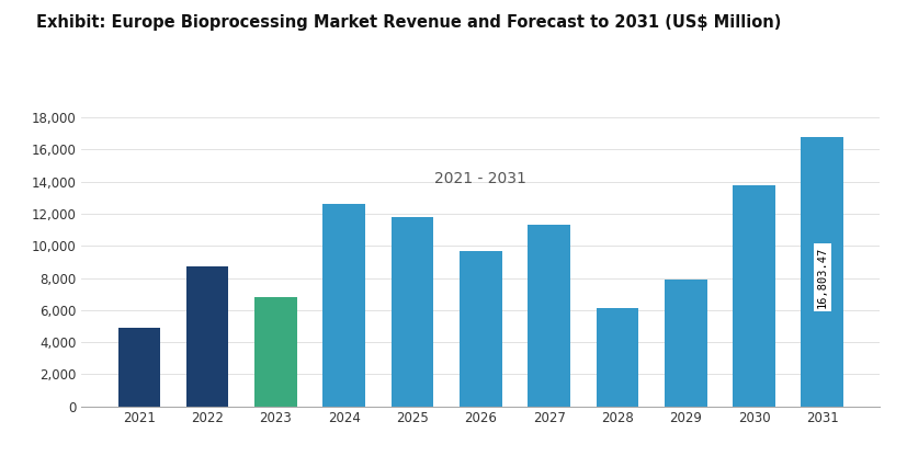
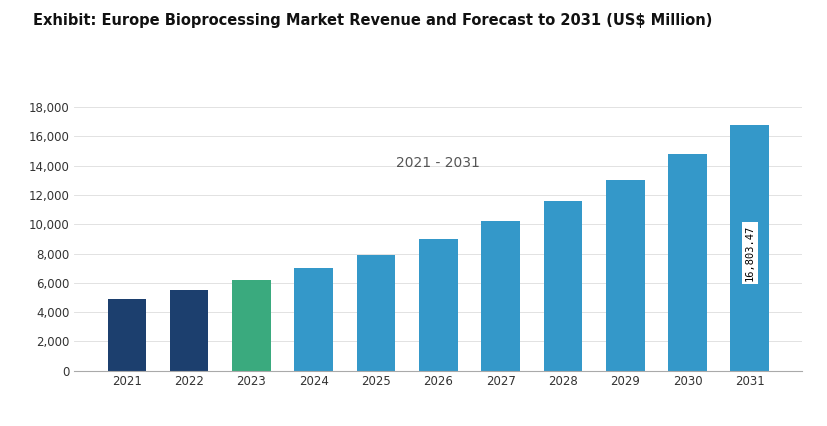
2022: 8,700 -> 5,500
2023: 6,800 -> 6,200
2024: 12,600 -> 7,000
2025: 11,800 -> 7,900
2026: 9,700 -> 9,000
2027: 11,300 -> 10,200
2028: 6,100 -> 11,600
2029: 7,900 -> 13,000
2030: 13,800 -> 14,800
